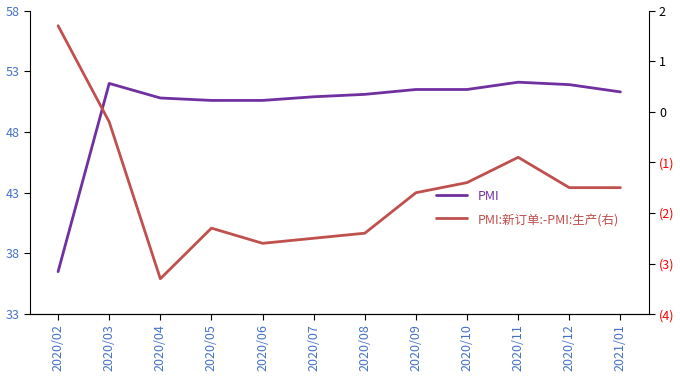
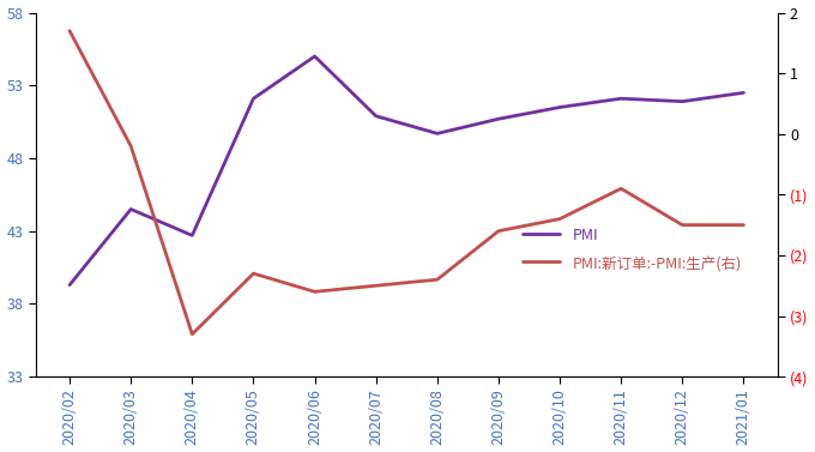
PMI/2020/02: 36.5 -> 39.3
PMI/2020/03: 52.0 -> 44.5
PMI/2020/04: 50.8 -> 42.7
PMI/2020/05: 50.6 -> 52.1
PMI/2020/06: 50.6 -> 55.0
PMI/2020/08: 51.1 -> 49.7
PMI/2020/09: 51.5 -> 50.7
PMI/2021/01: 51.3 -> 52.5
